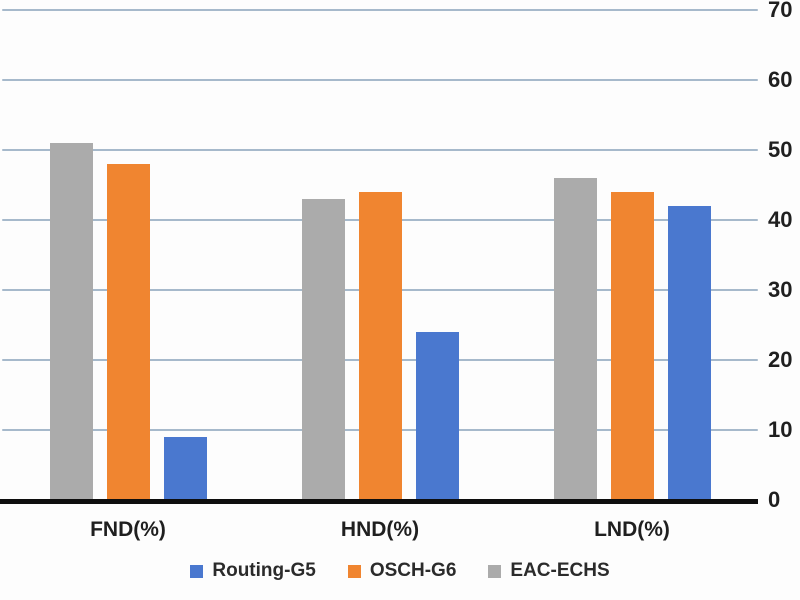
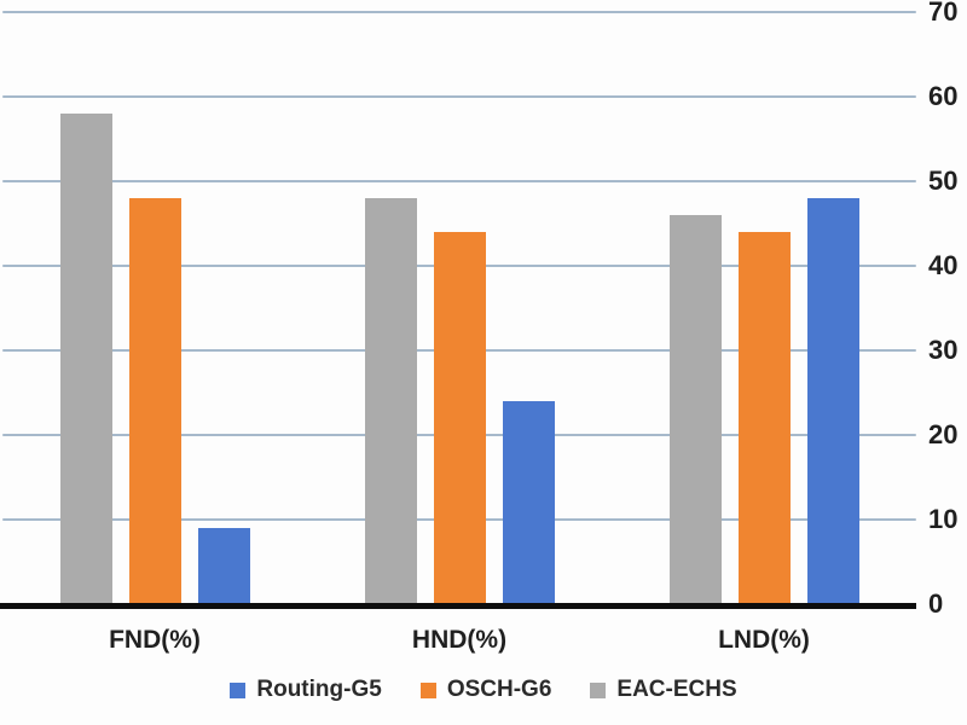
EAC-ECHS/FND(%): 51 -> 58
EAC-ECHS/HND(%): 43 -> 48
Routing-G5/LND(%): 42 -> 48
